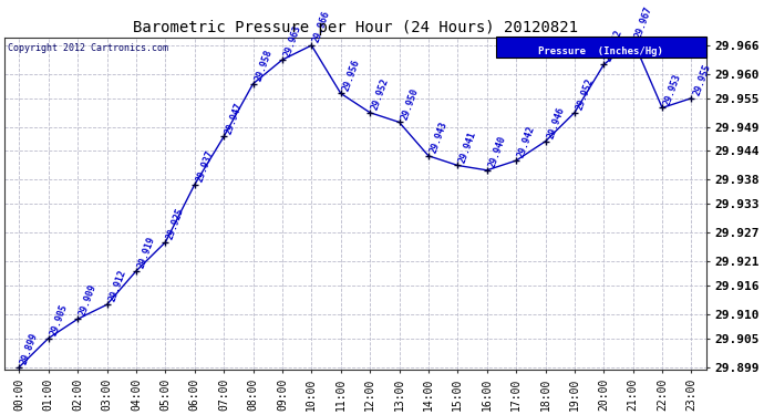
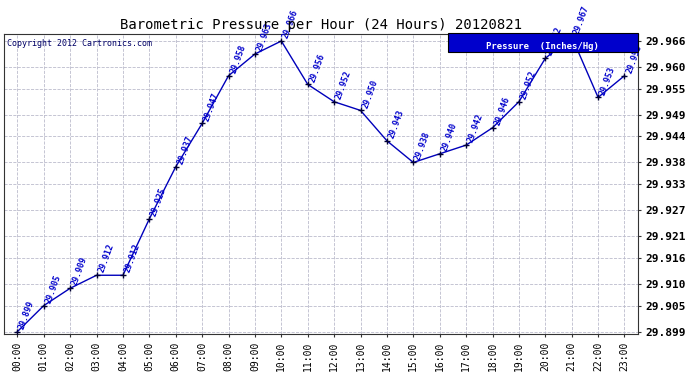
04:00: 29.919 -> 29.912
15:00: 29.941 -> 29.938
23:00: 29.955 -> 29.958
